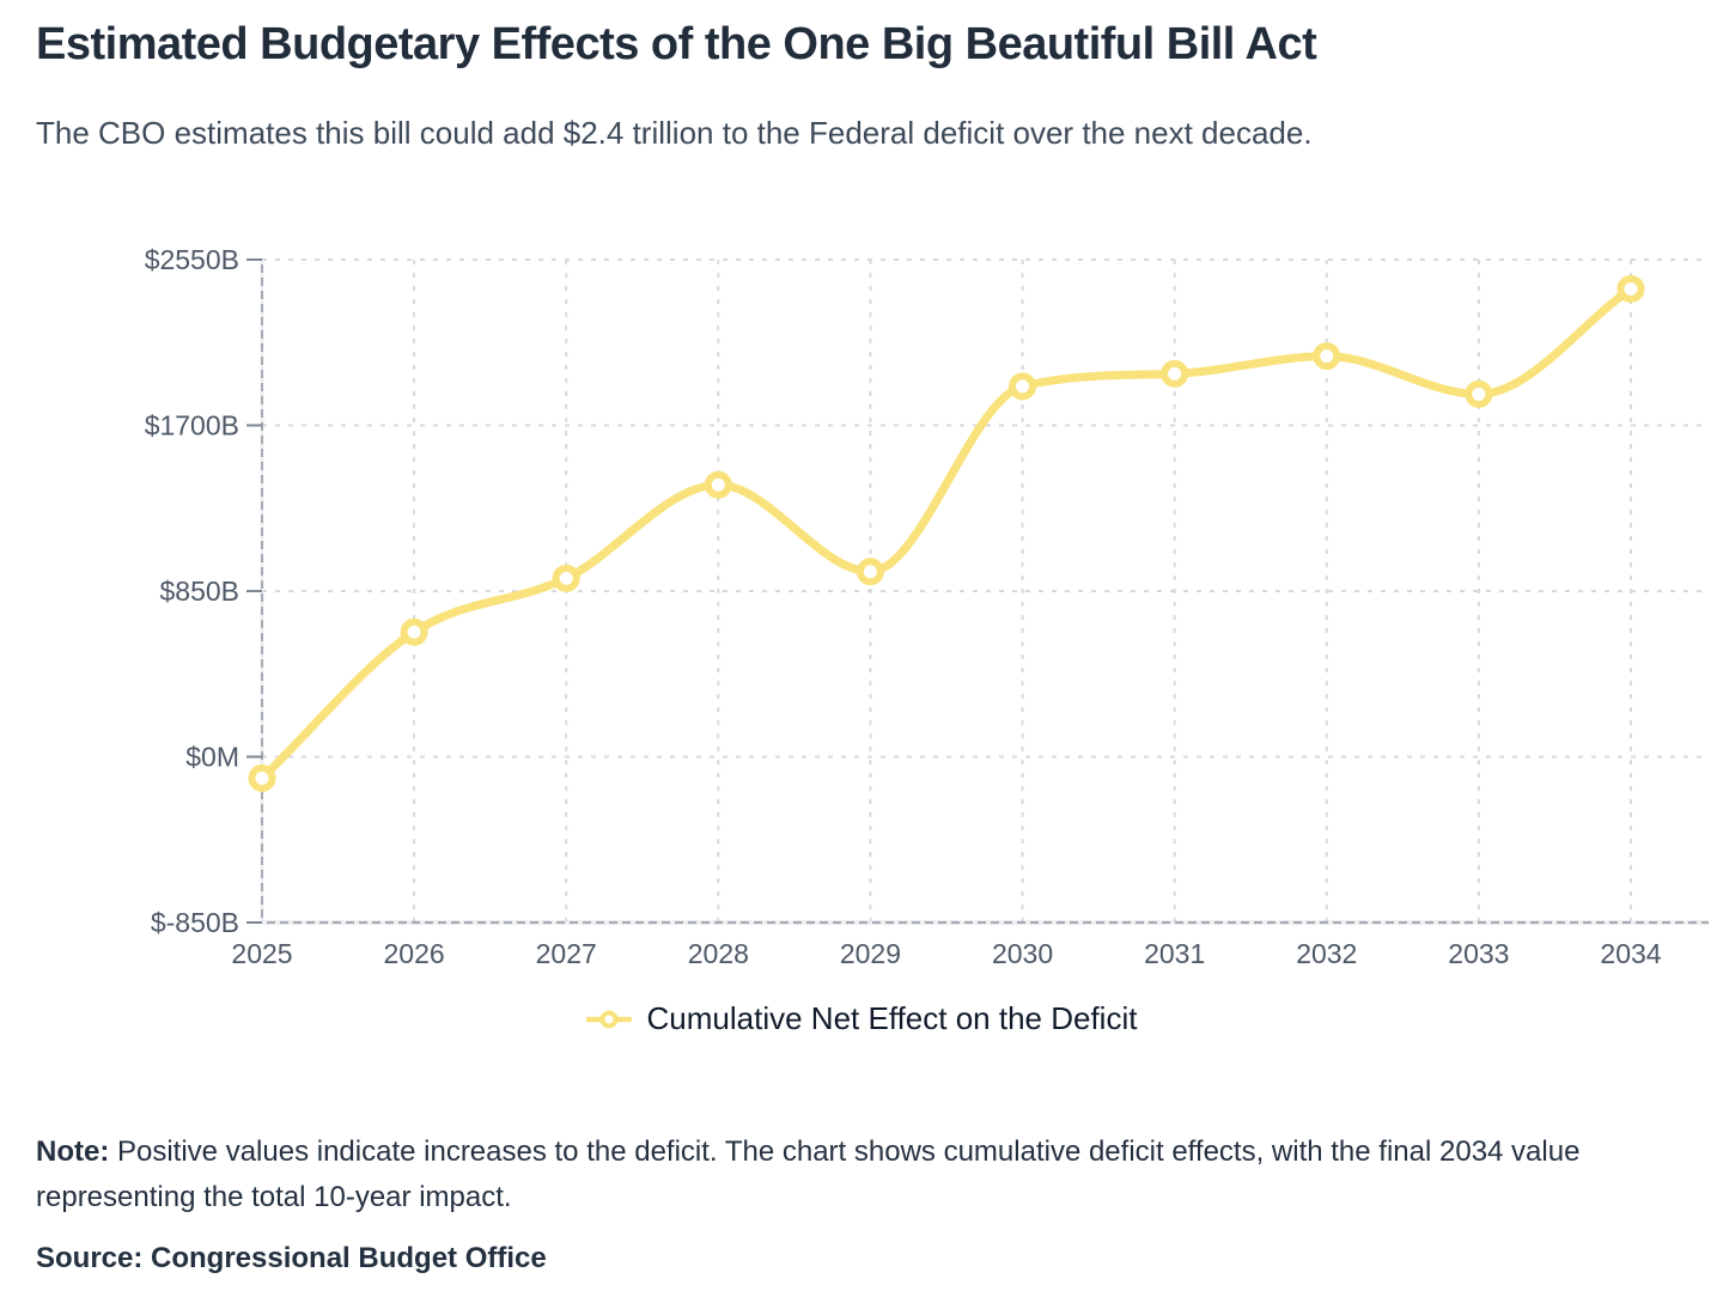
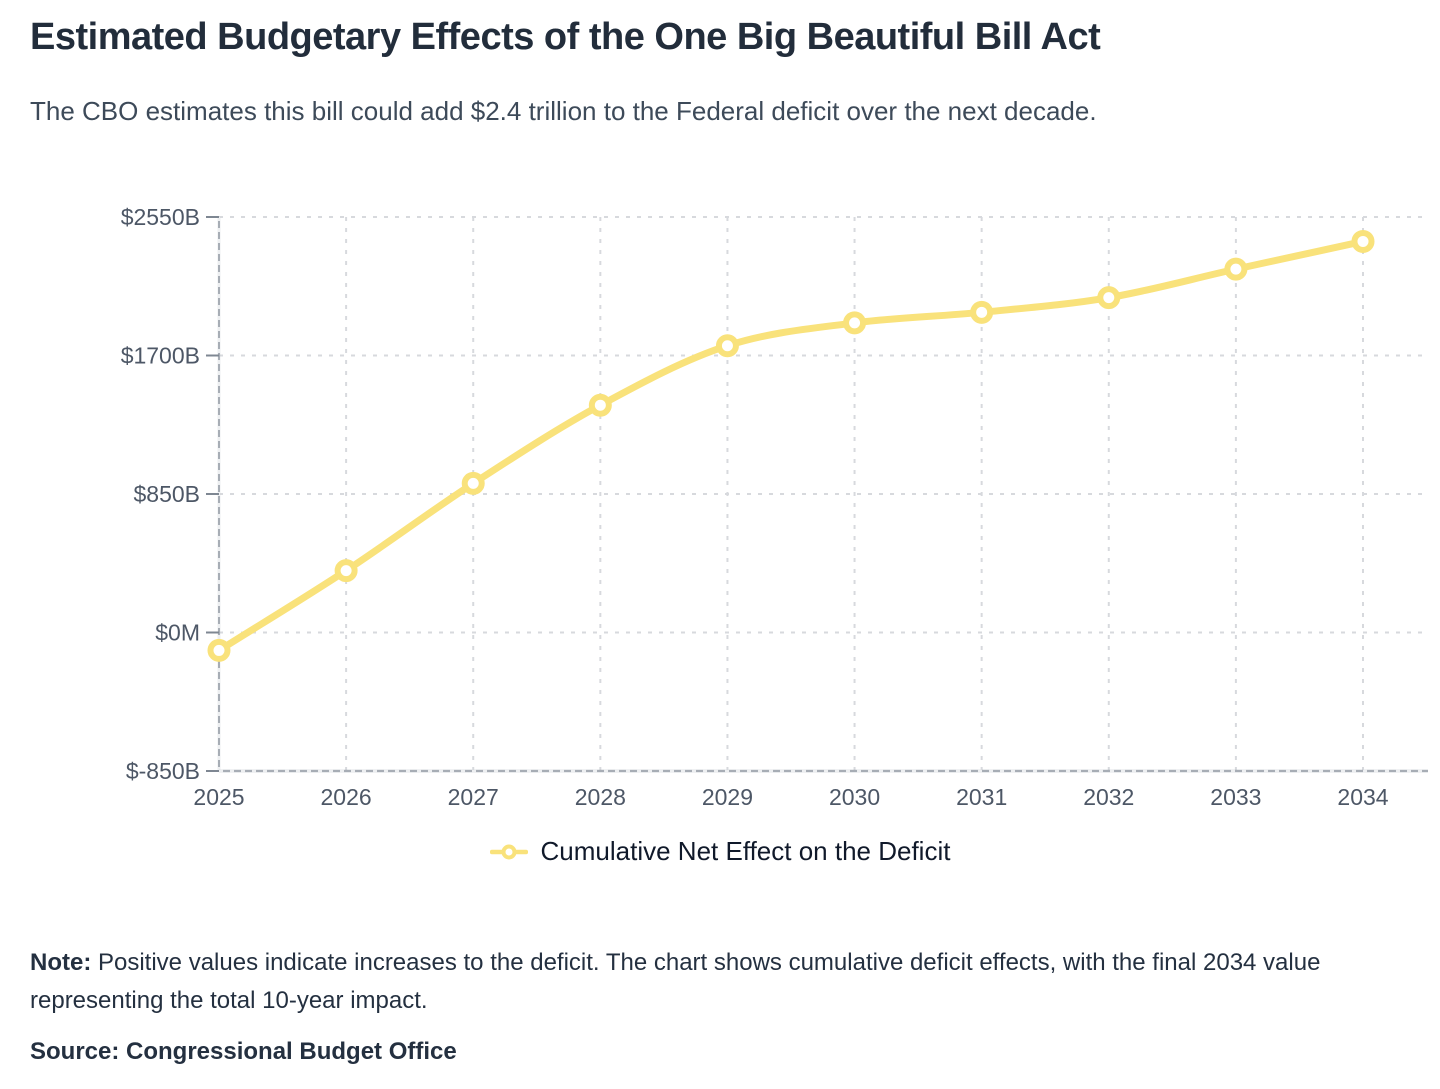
2026: $640B -> $380B
2029: $950B -> $1760B
2033: $1860B -> $2230B
